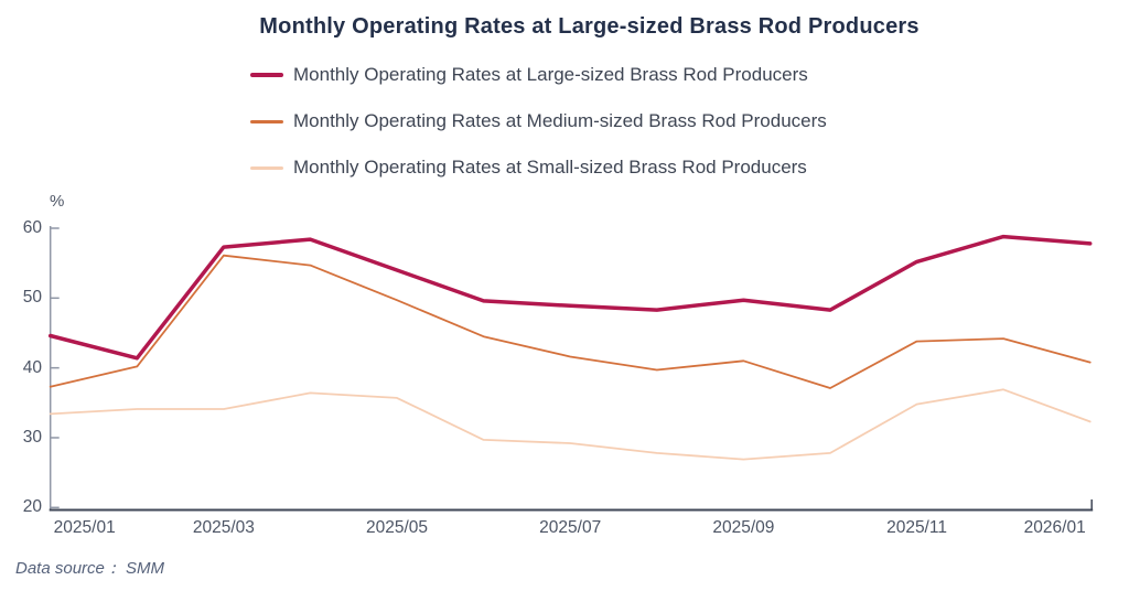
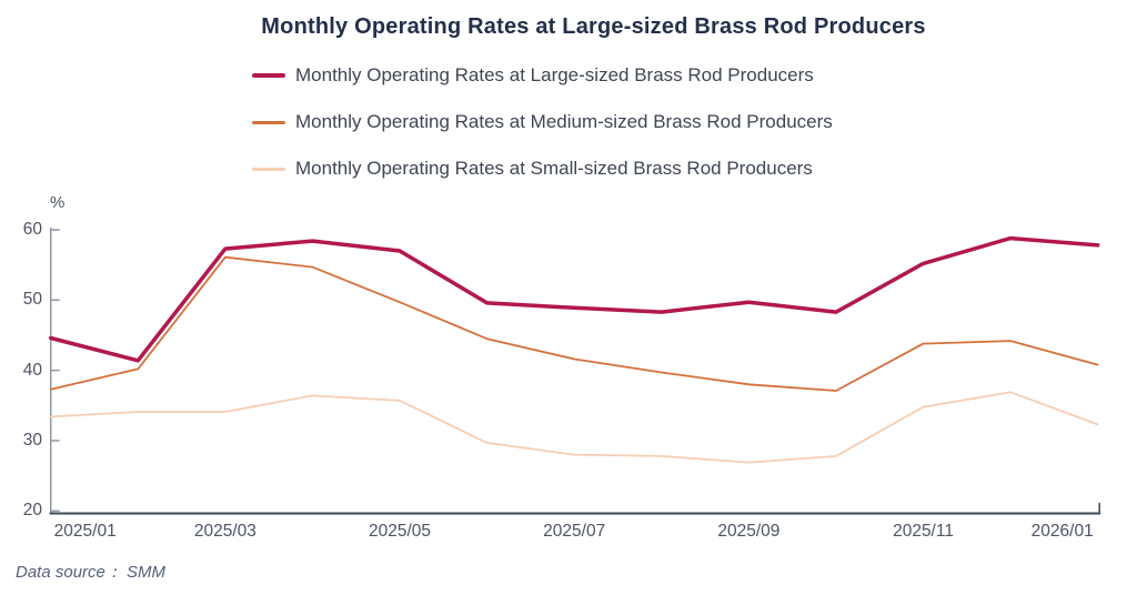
Monthly Operating Rates at Large-sized Brass Rod Producers/2025/05: 54 -> 57
Monthly Operating Rates at Small-sized Brass Rod Producers/2025/07: 29 -> 28
Monthly Operating Rates at Medium-sized Brass Rod Producers/2025/09: 41 -> 38
